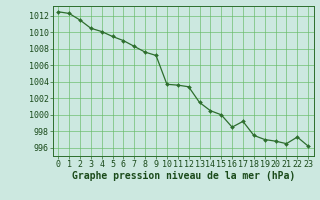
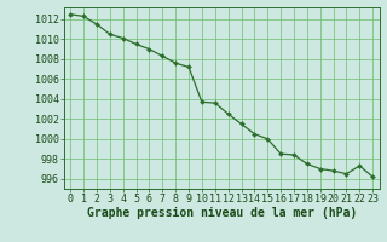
12: 1003.4 -> 1002.5
17: 999.2 -> 998.4
